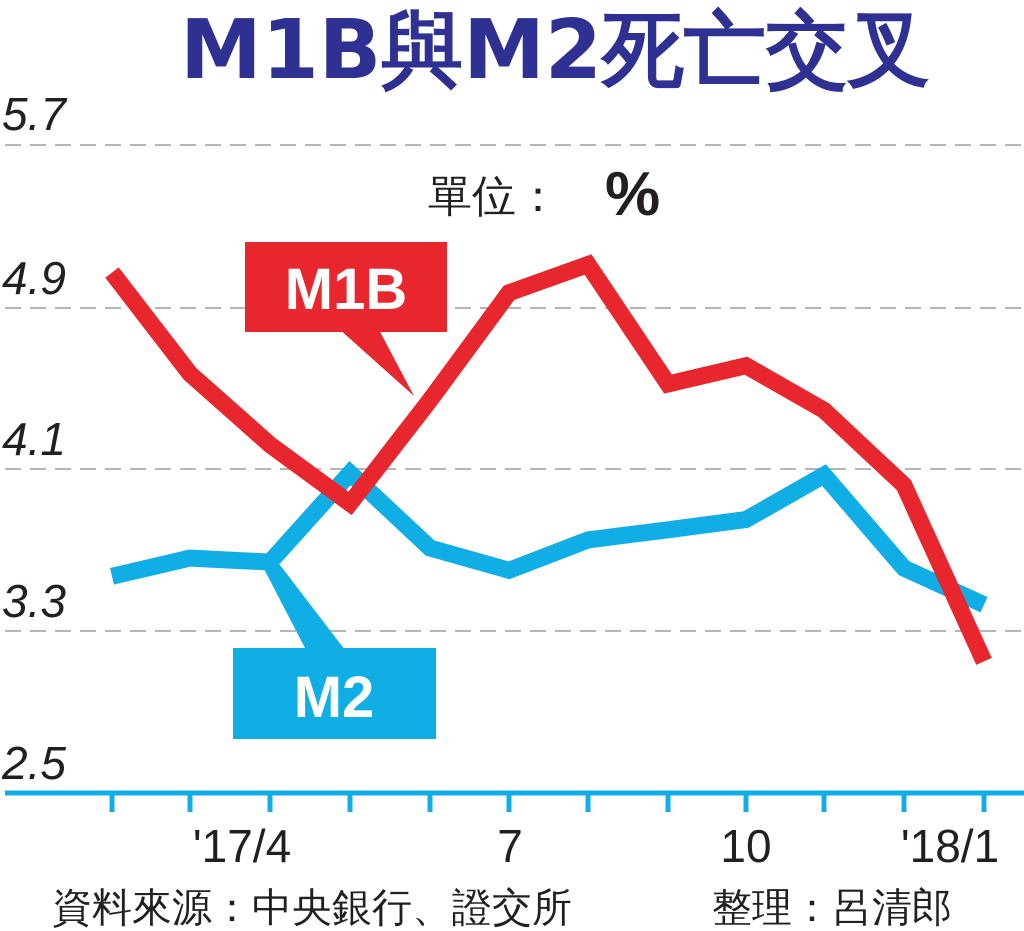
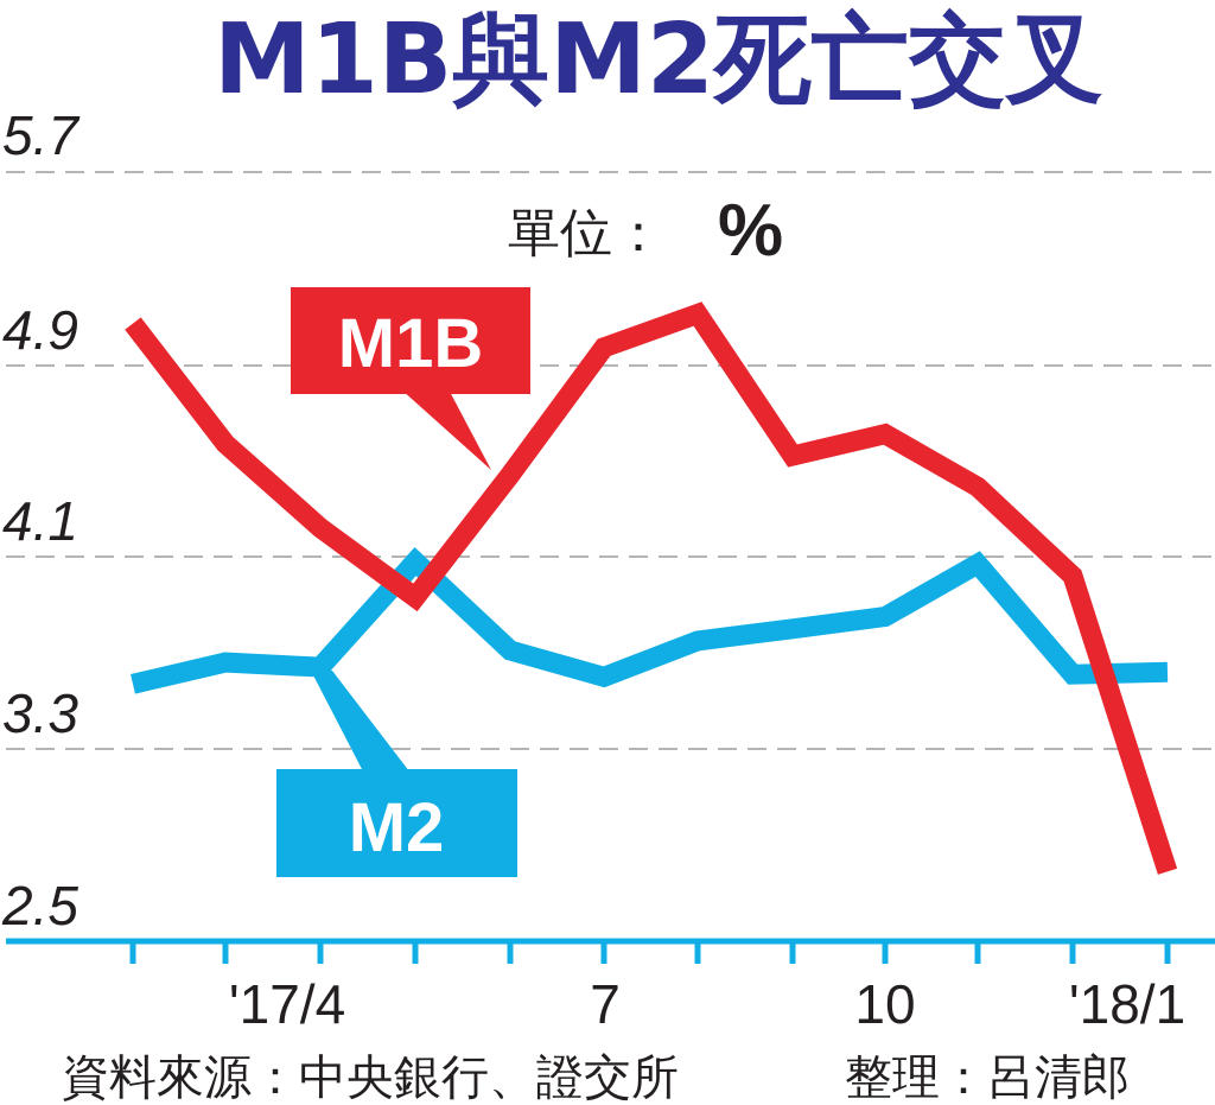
M1B/'18/1: 3.15 -> 2.79
M2/'18/1: 3.43 -> 3.62
